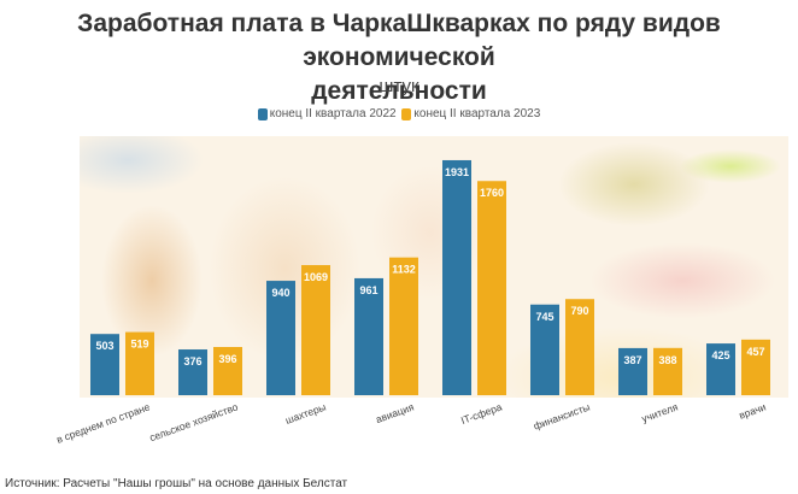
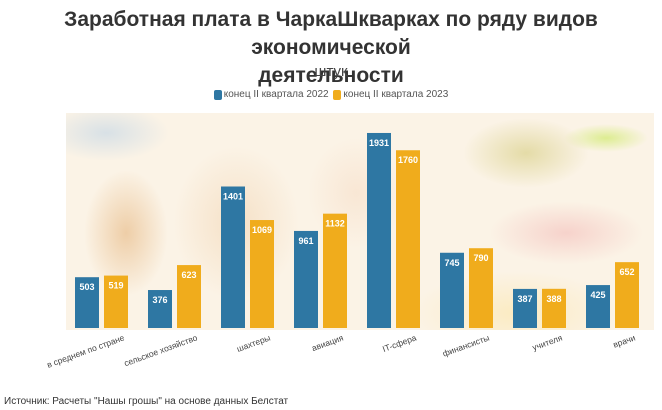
конец II квартала 2023/сельское хозяйство: 396 -> 623
конец II квартала 2022/шахтеры: 940 -> 1401
конец II квартала 2023/врачи: 457 -> 652
